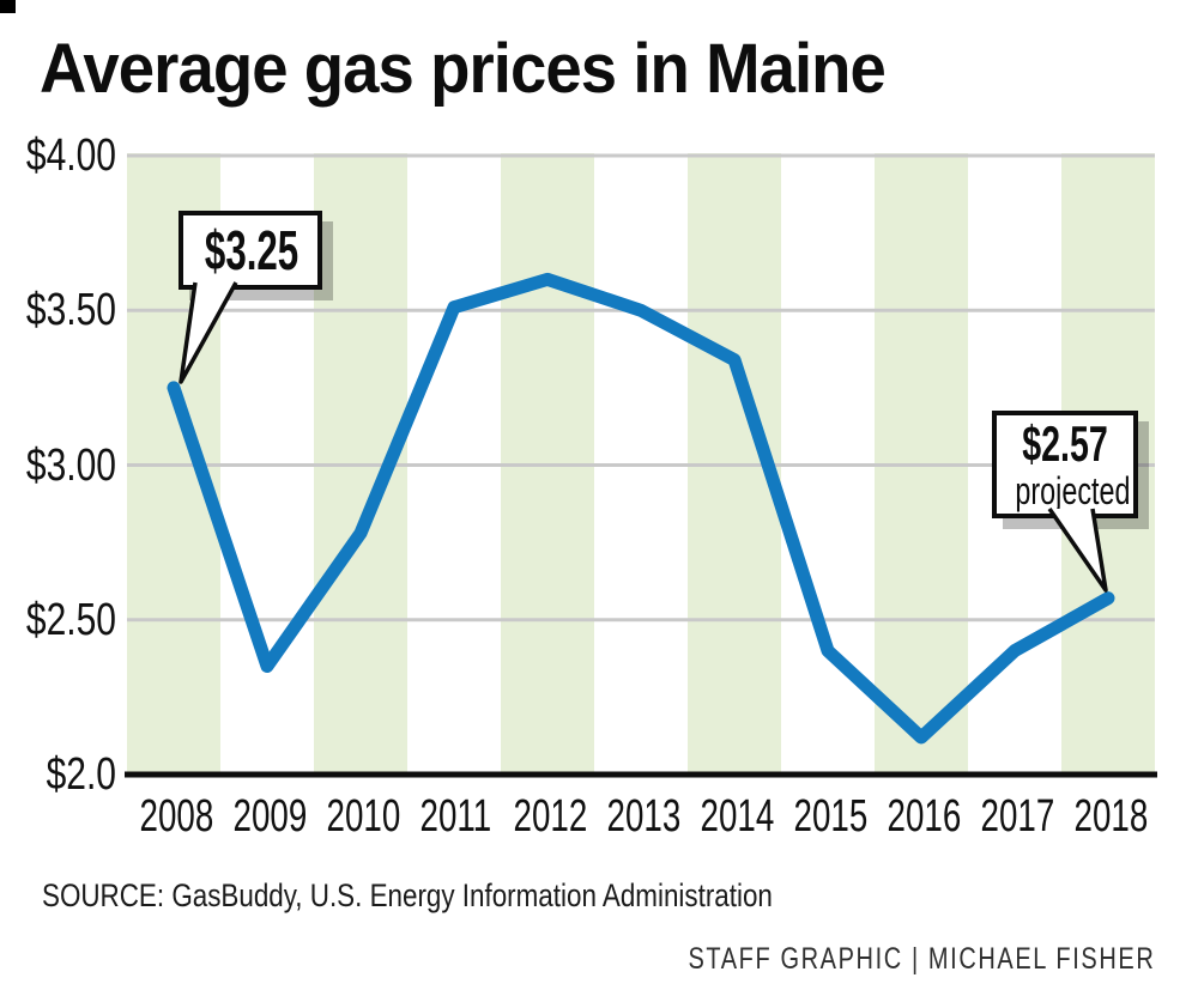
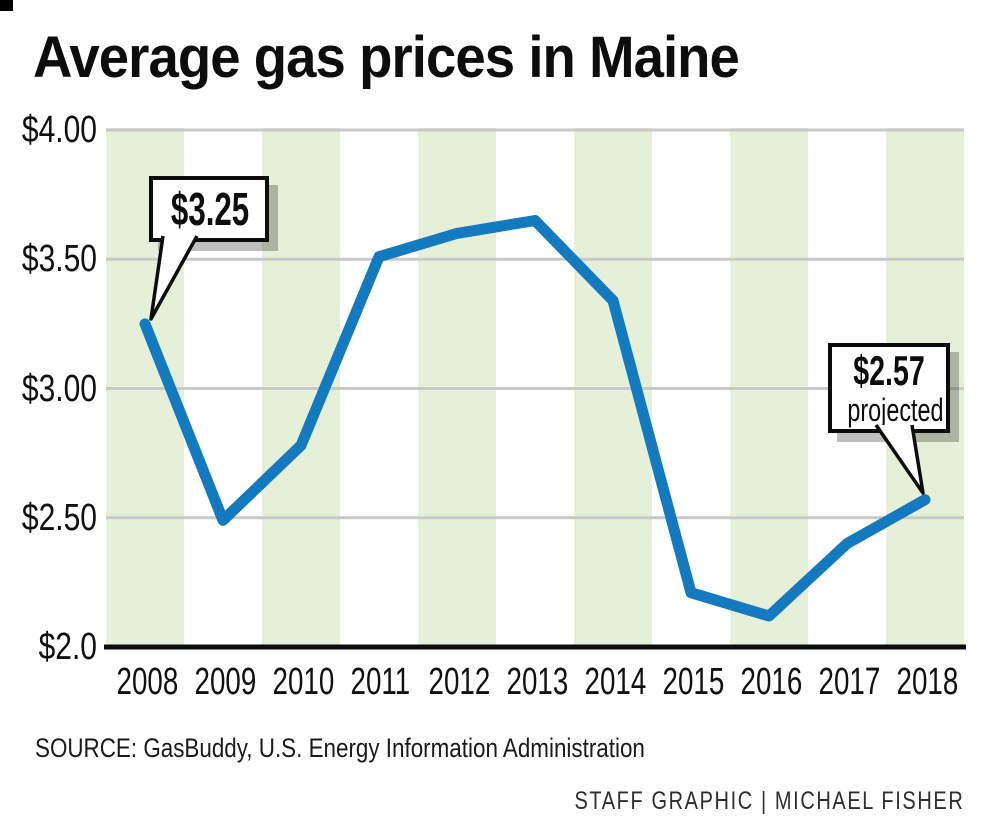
2009: $2.35 -> $2.49
2013: $3.50 -> $3.65
2015: $2.40 -> $2.21
